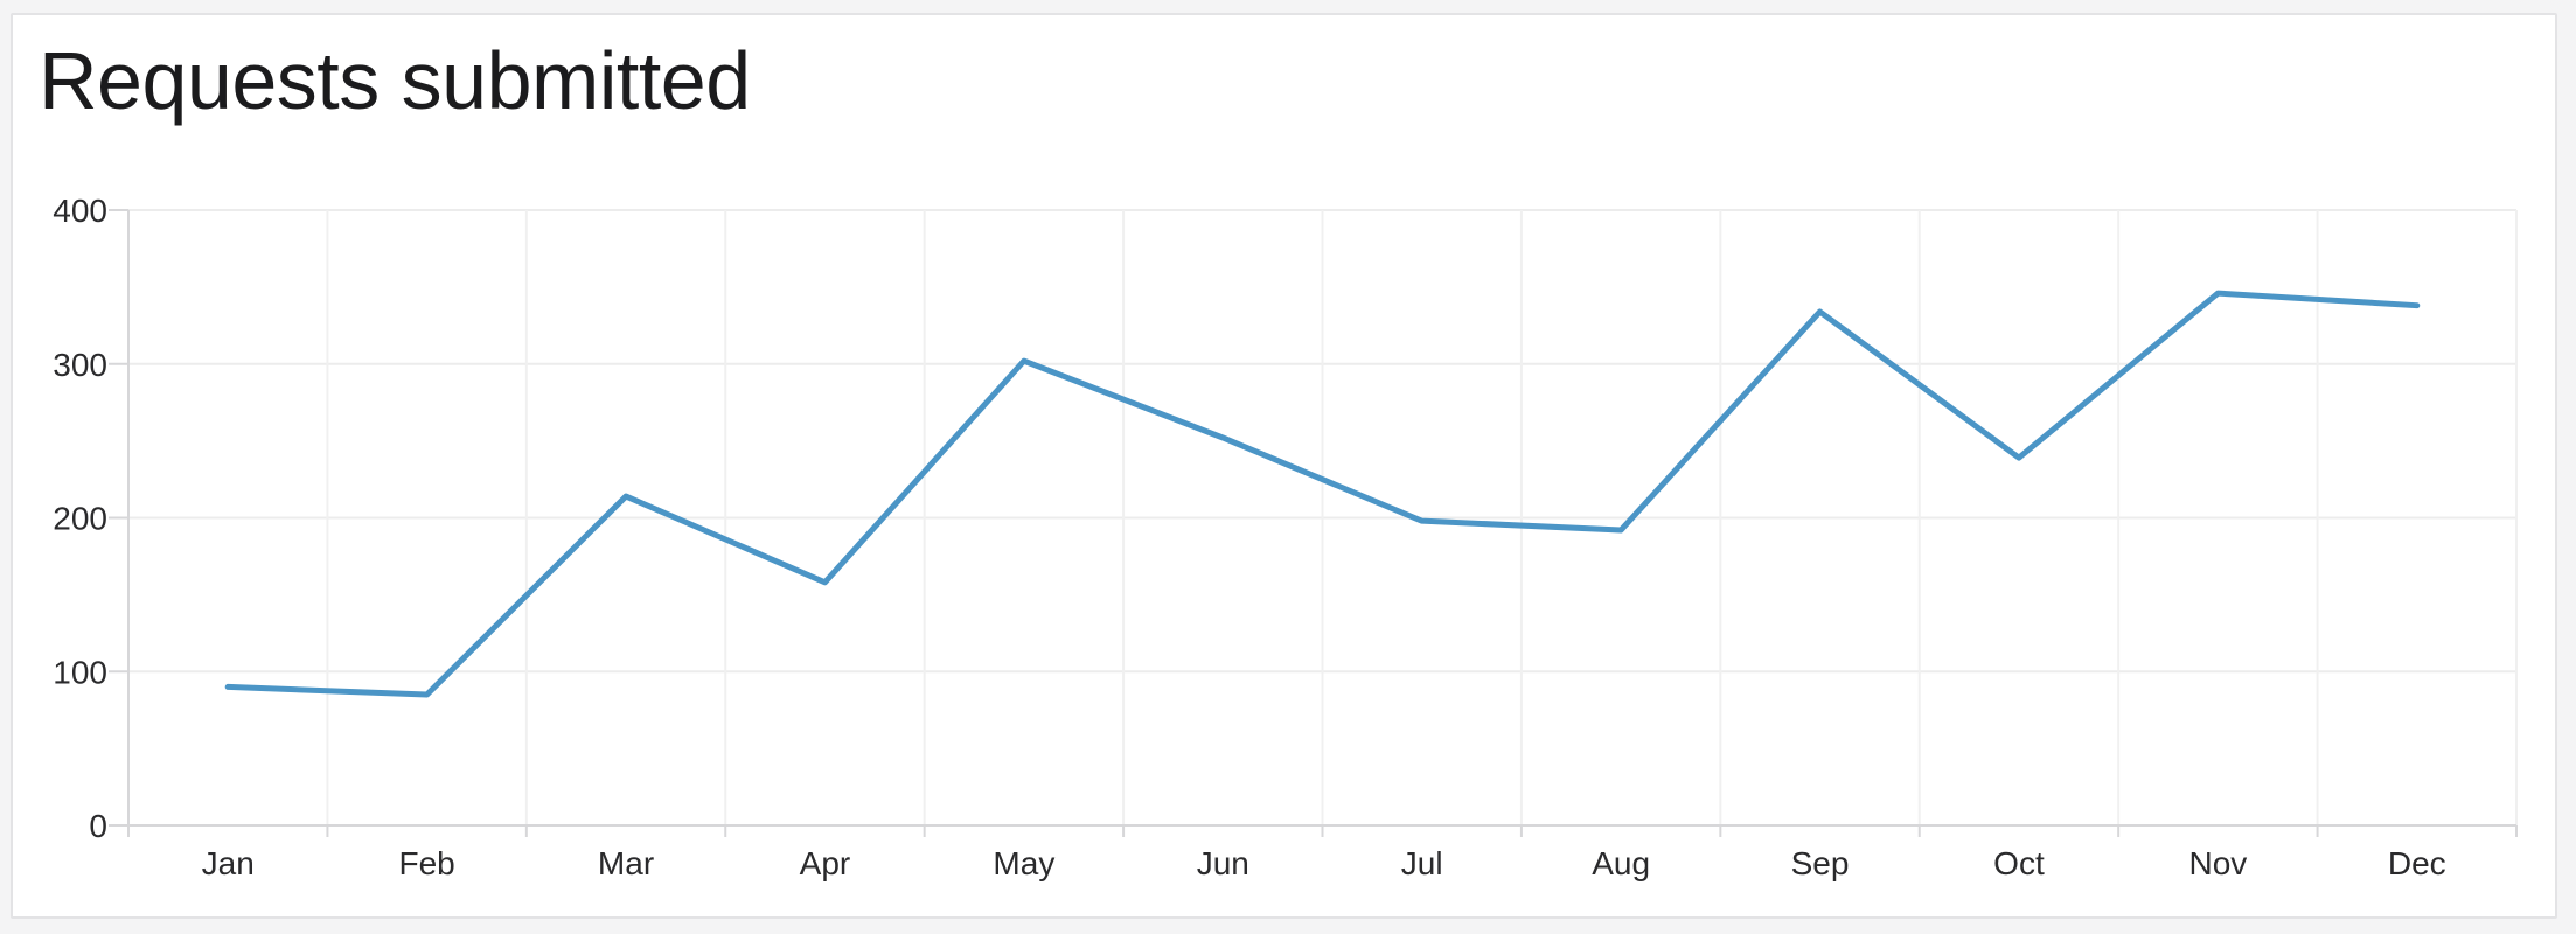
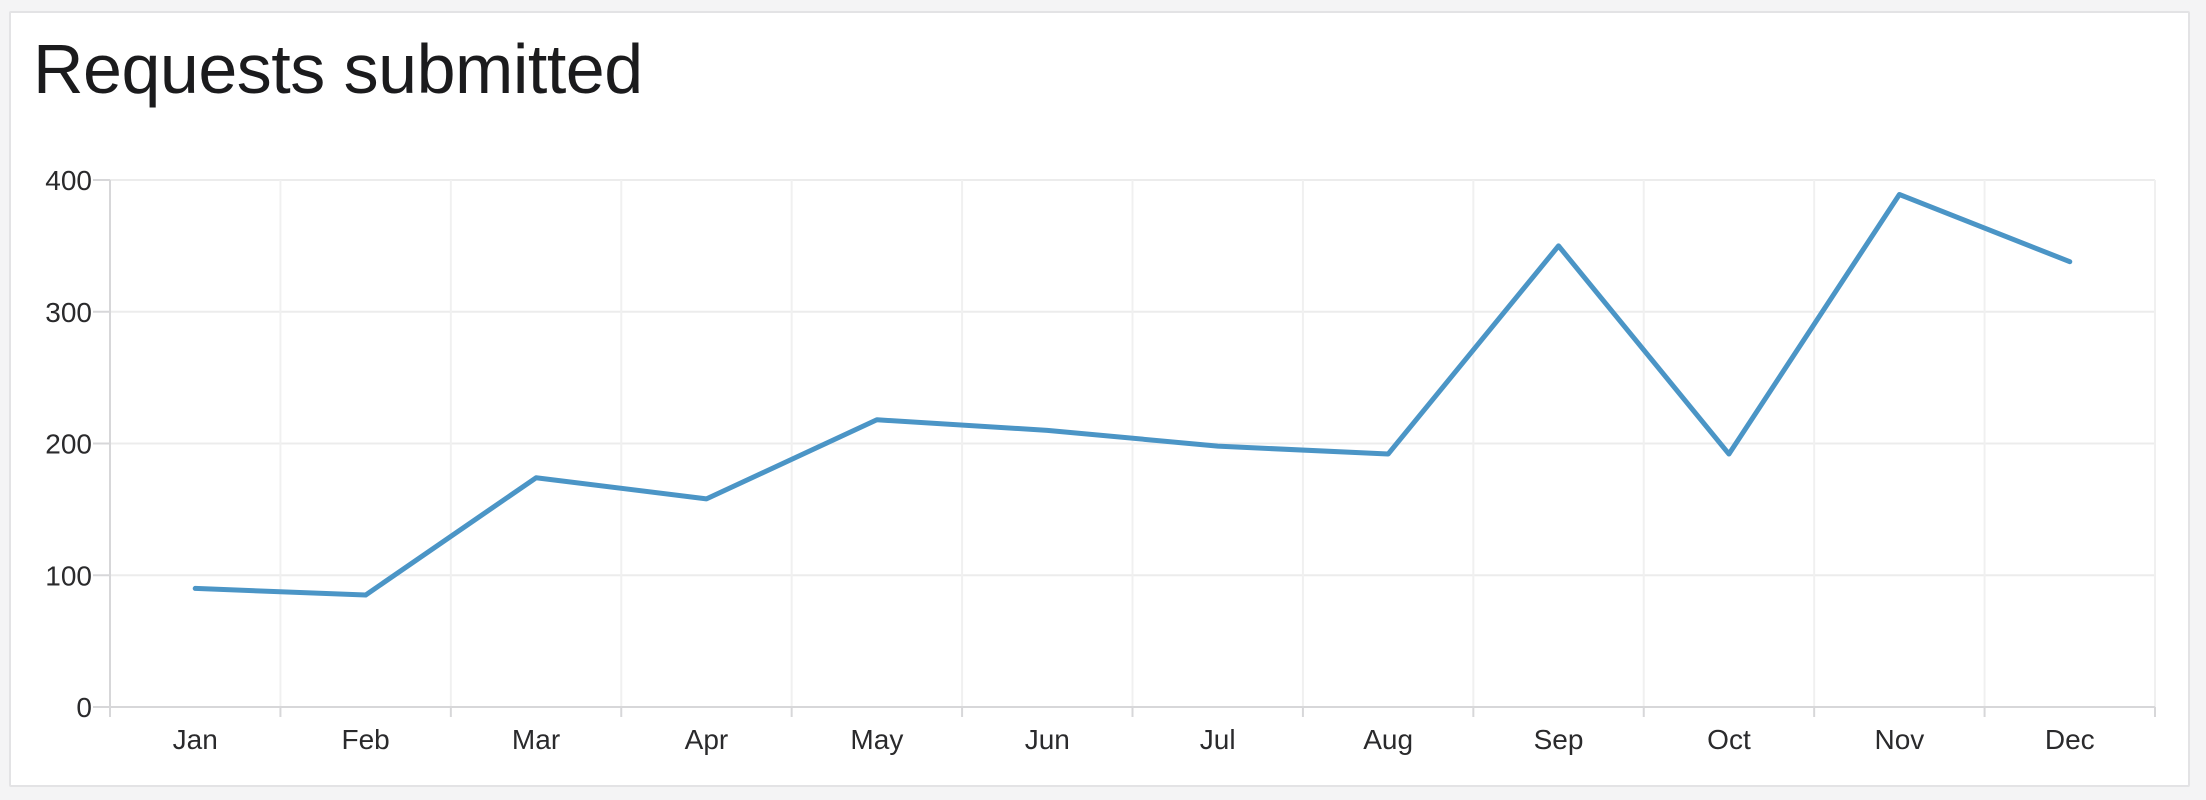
Mar: 214 -> 174
May: 302 -> 218
Jun: 252 -> 210
Sep: 334 -> 350
Oct: 239 -> 192
Nov: 346 -> 389
